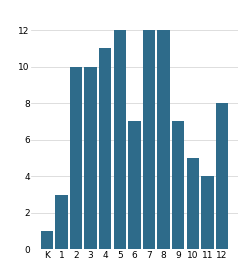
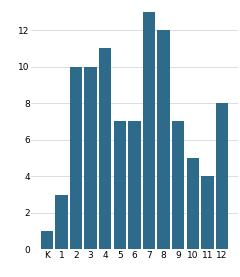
5: 12 -> 7
7: 12 -> 13
